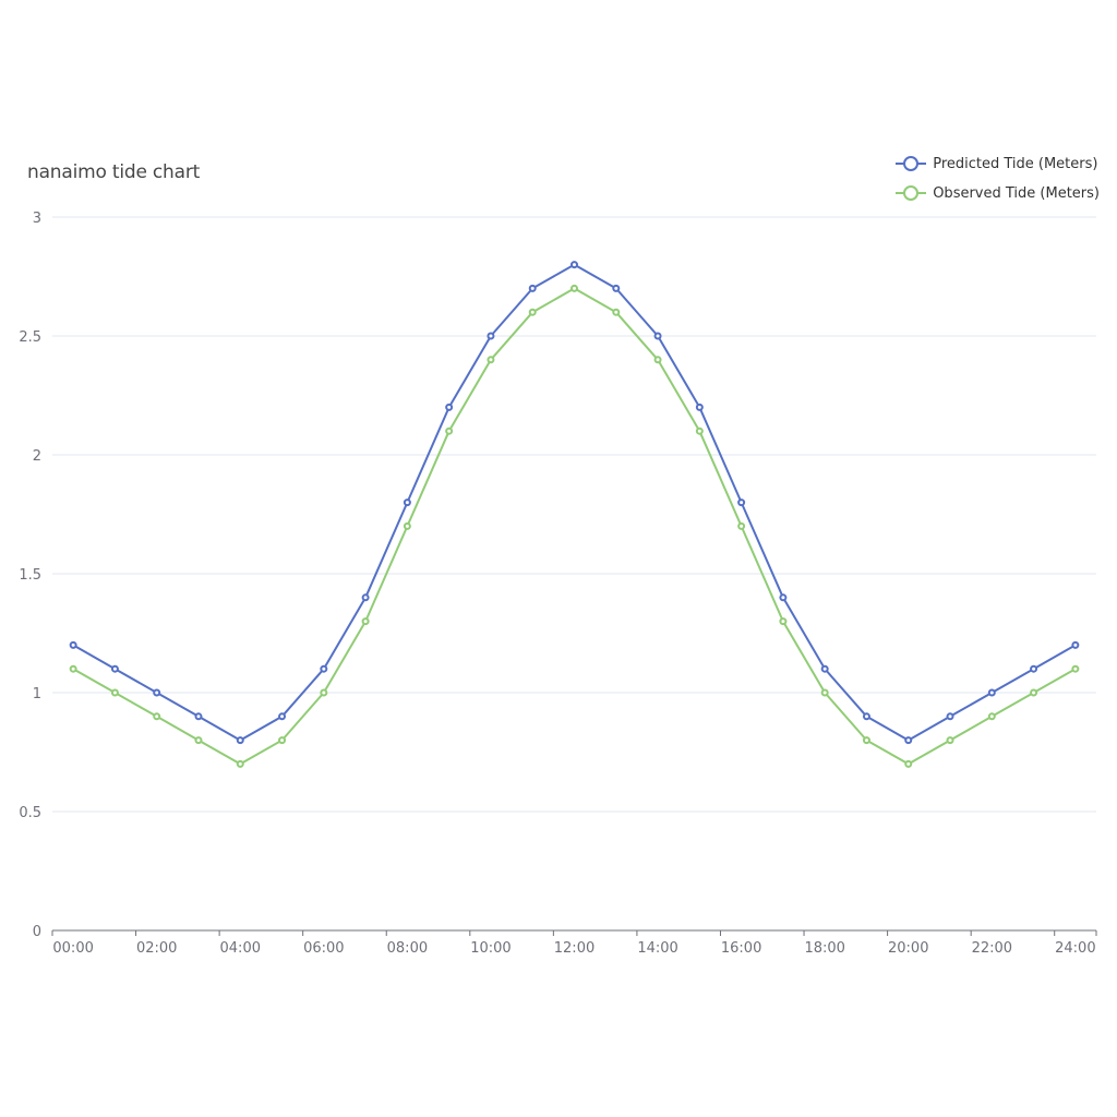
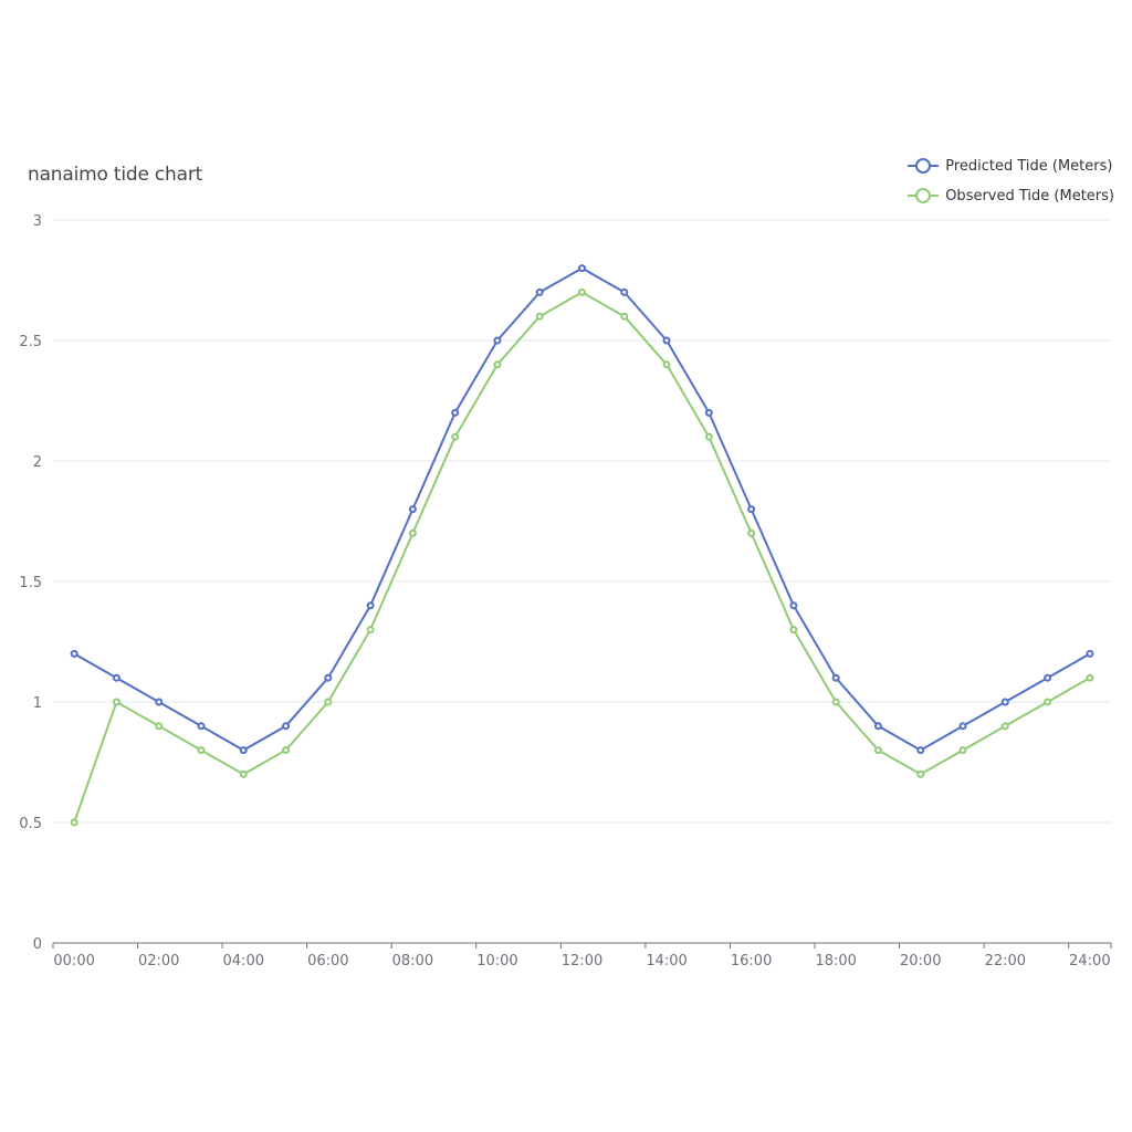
Observed Tide (Meters)/00:00: 1.1 -> 0.5
